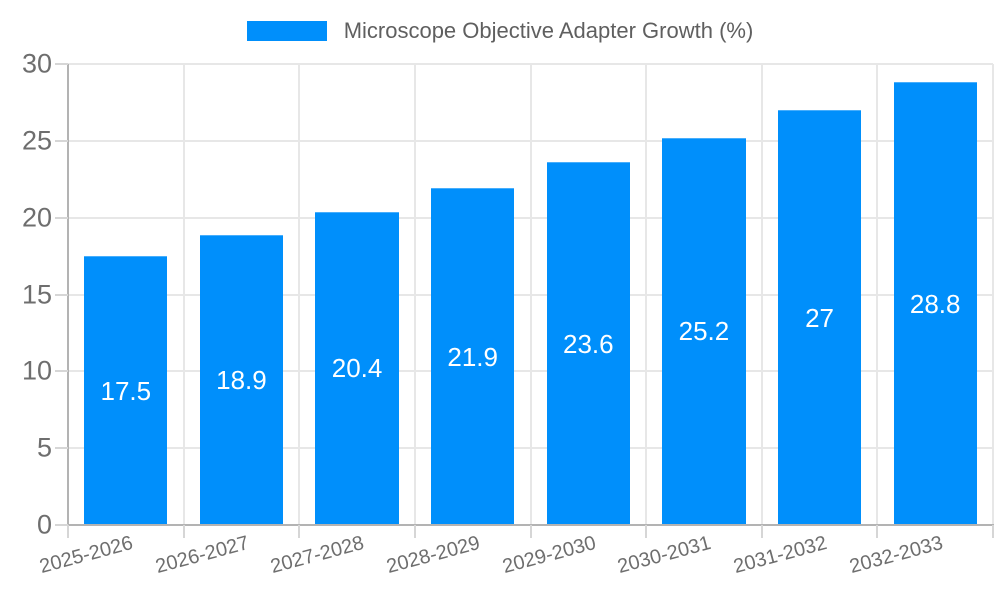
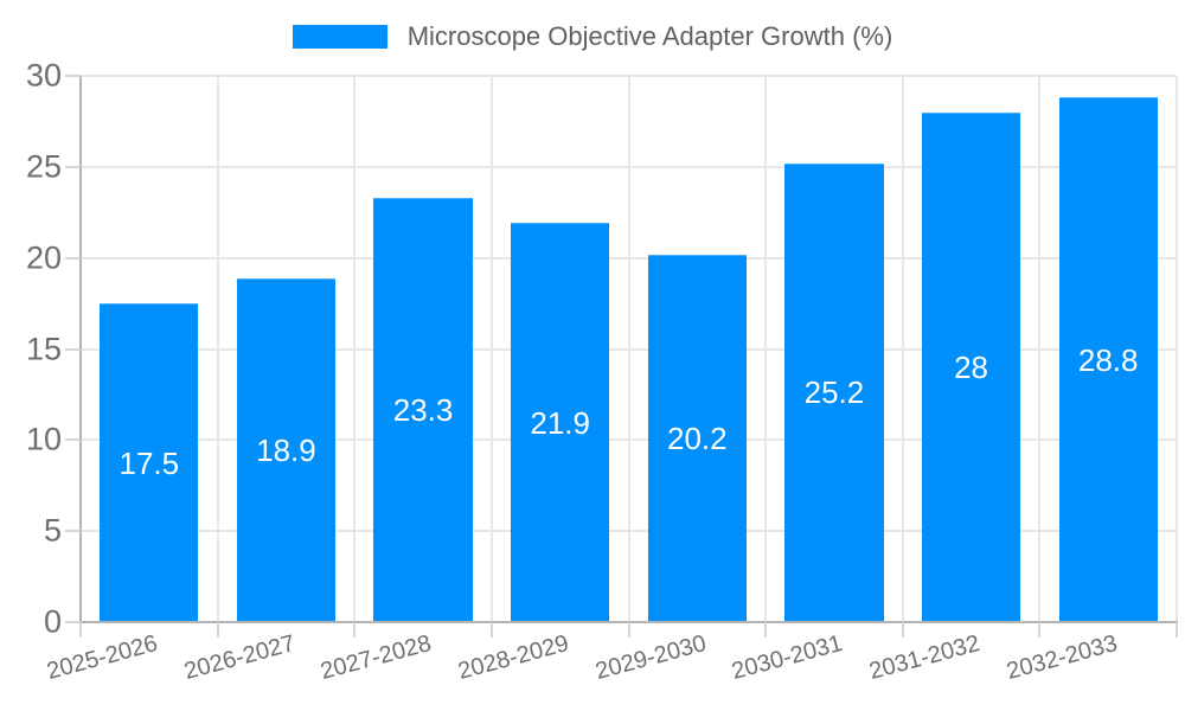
2027-2028: 20.4 -> 23.3
2029-2030: 23.6 -> 20.2
2031-2032: 27 -> 28
